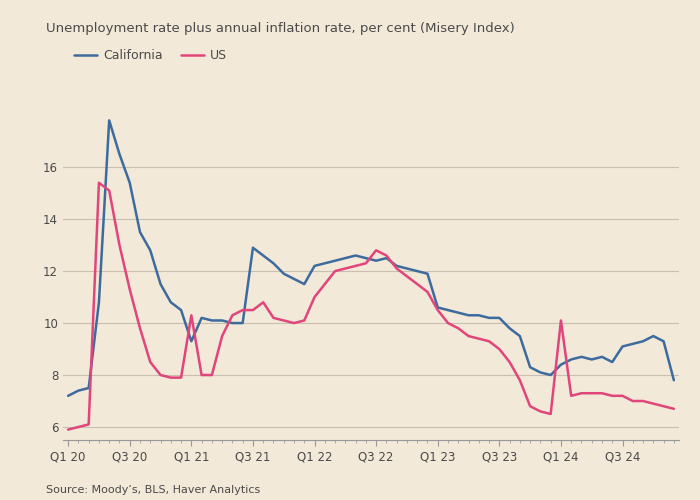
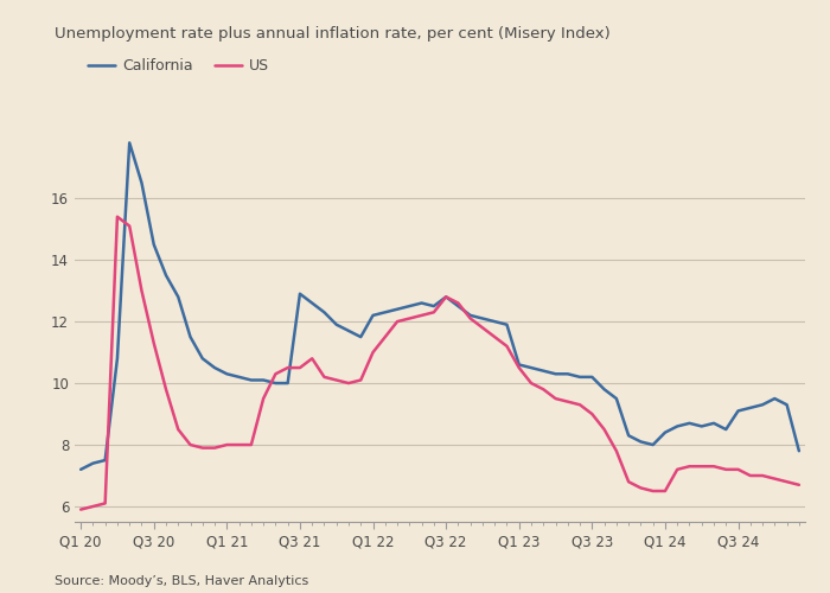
California/Q3 20: 15.4 -> 14.5
California/Q1 21: 9.3 -> 10.3
US/Q1 21: 10.3 -> 8.0
California/Q3 22: 12.4 -> 12.8
US/Q1 24: 10.1 -> 6.5
